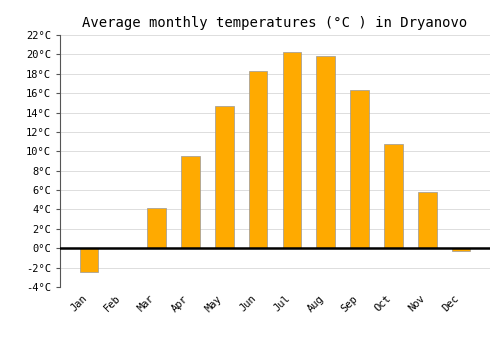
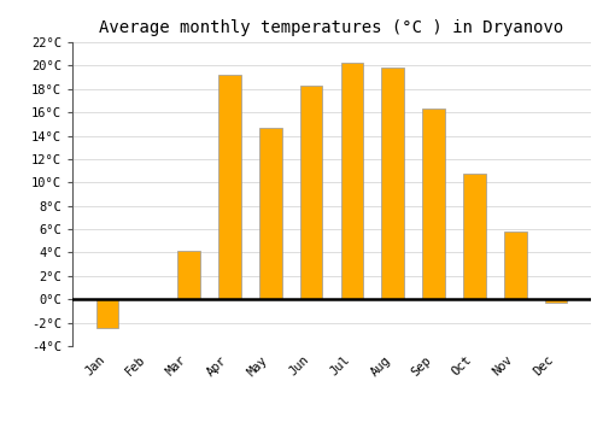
Apr: 9.5°C -> 19.2°C
